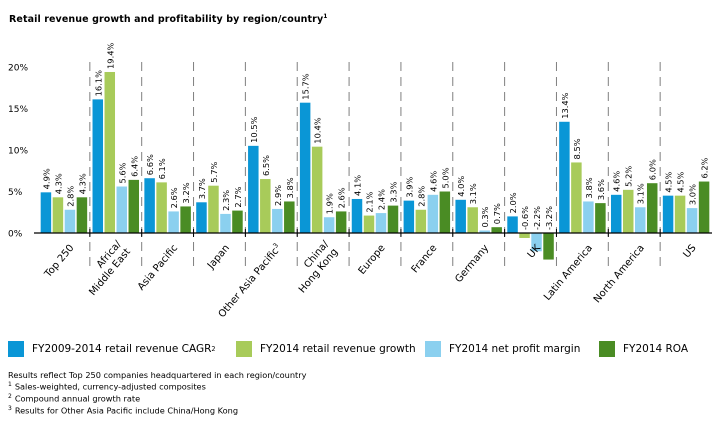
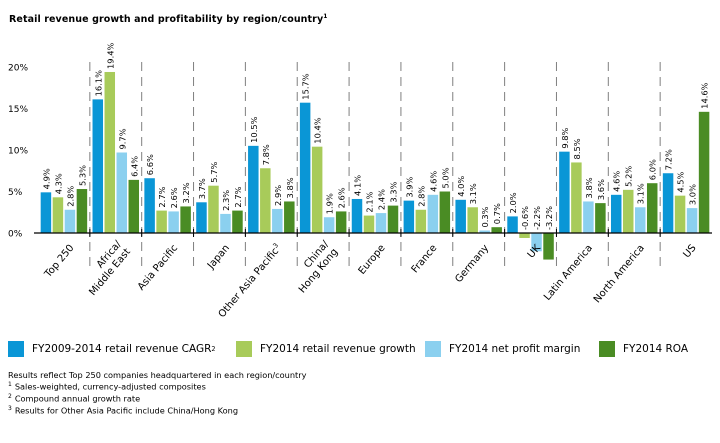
FY2014 ROA/Top 250: 4.3% -> 5.3%
FY2014 net profit margin/Africa/ Middle East: 5.6% -> 9.7%
FY2014 retail revenue growth/Asia Pacific: 6.1% -> 2.7%
FY2014 retail revenue growth/Other Asia Pacific: 6.5% -> 7.8%
FY2009-2014 retail revenue CAGR/Latin America: 13.4% -> 9.8%
FY2009-2014 retail revenue CAGR/US: 4.5% -> 7.2%
FY2014 ROA/US: 6.2% -> 14.6%
